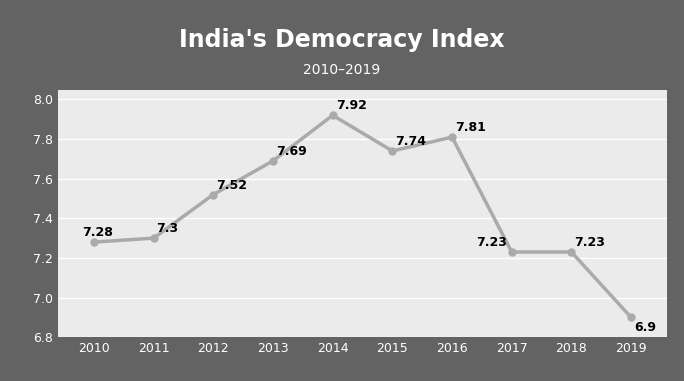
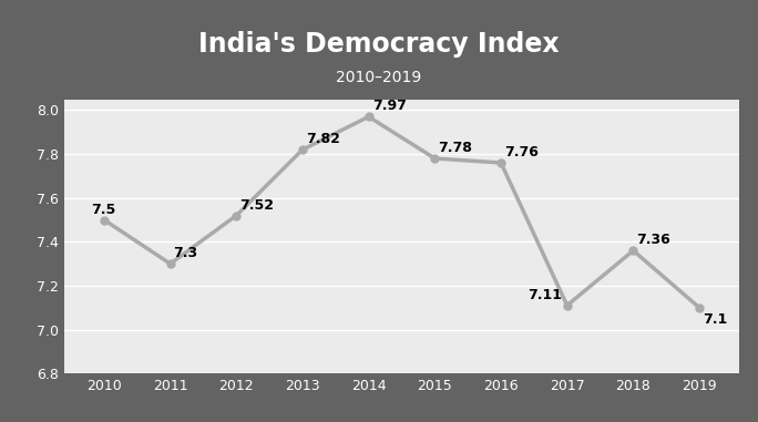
2010: 7.28 -> 7.5
2013: 7.69 -> 7.82
2014: 7.92 -> 7.97
2015: 7.74 -> 7.78
2016: 7.81 -> 7.76
2017: 7.23 -> 7.11
2018: 7.23 -> 7.36
2019: 6.9 -> 7.1
